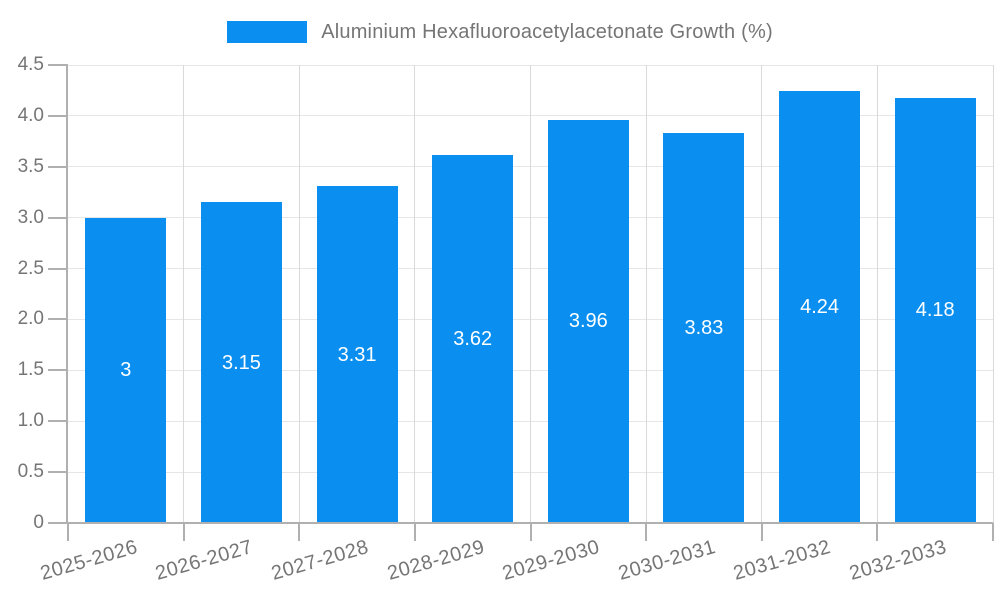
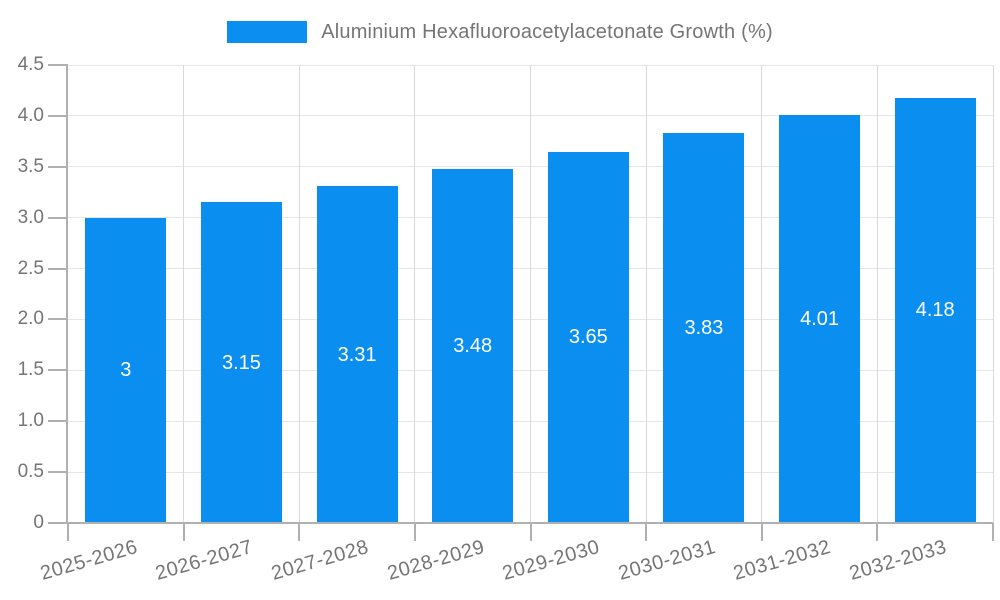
2028-2029: 3.62 -> 3.48
2029-2030: 3.96 -> 3.65
2031-2032: 4.24 -> 4.01
